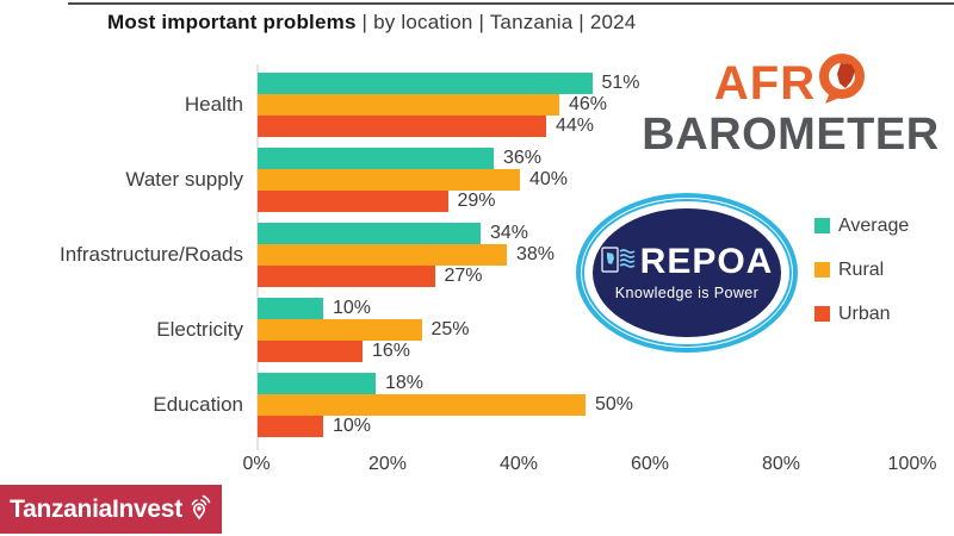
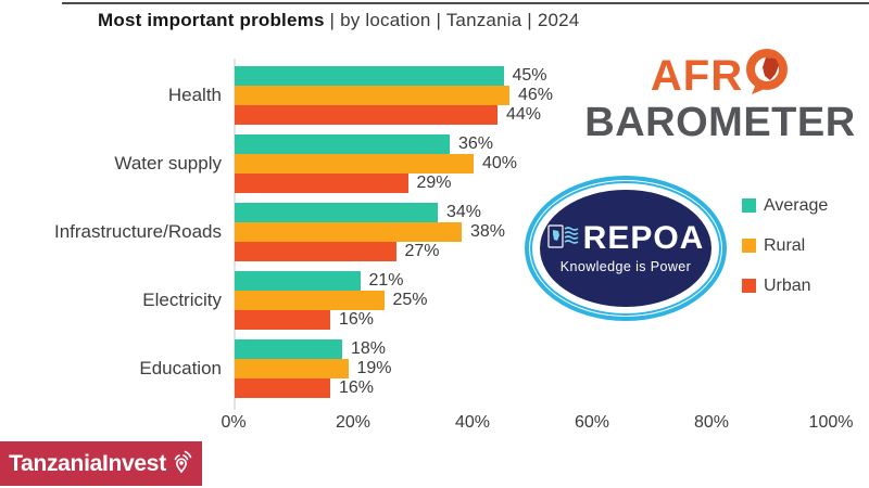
Average/Health: 51% -> 45%
Average/Electricity: 10% -> 21%
Rural/Education: 50% -> 19%
Urban/Education: 10% -> 16%
